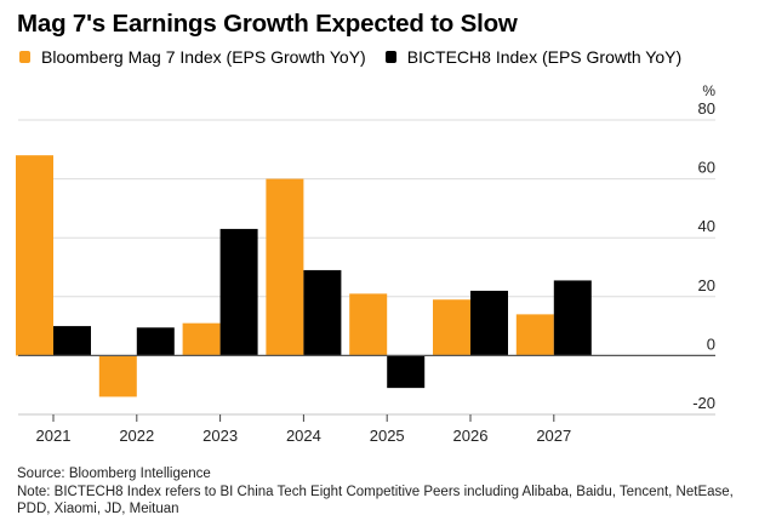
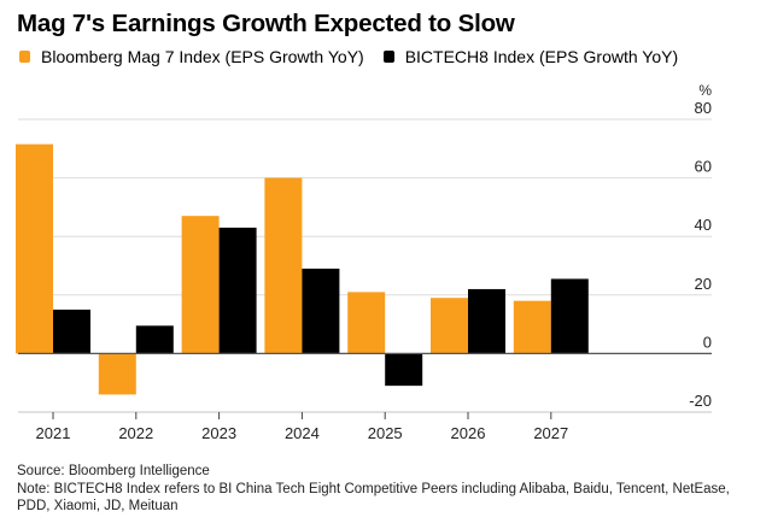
Bloomberg Mag 7 Index (EPS Growth YoY)/2021: 68 -> 72
BICTECH8 Index (EPS Growth YoY)/2021: 10 -> 15
Bloomberg Mag 7 Index (EPS Growth YoY)/2023: 11 -> 47
Bloomberg Mag 7 Index (EPS Growth YoY)/2027: 14 -> 18
